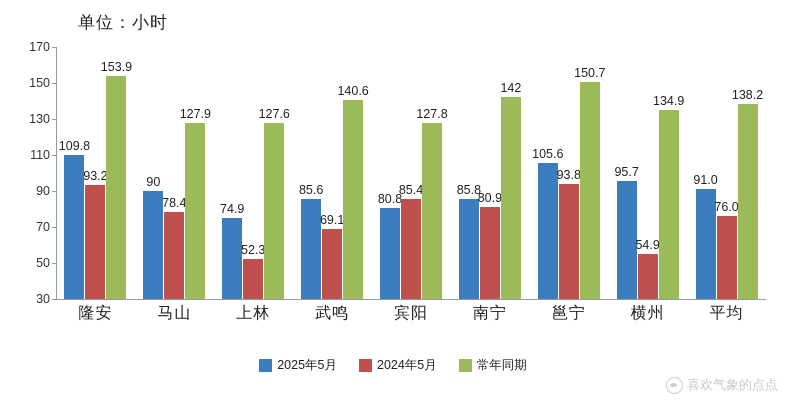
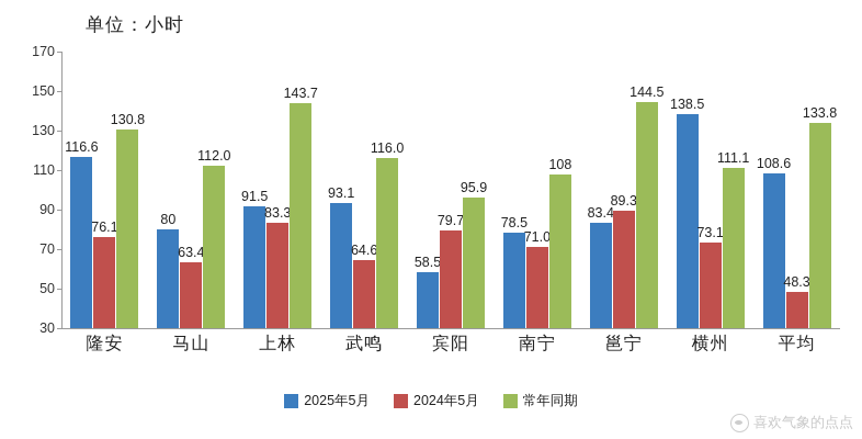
2025年5月/隆安: 109.8 -> 116.6
2024年5月/隆安: 93.2 -> 76.1
常年同期/隆安: 153.9 -> 130.8
2025年5月/马山: 90 -> 80
2024年5月/马山: 78.4 -> 63.4
常年同期/马山: 127.9 -> 112.0
2025年5月/上林: 74.9 -> 91.5
2024年5月/上林: 52.3 -> 83.3
常年同期/上林: 127.6 -> 143.7
2025年5月/武鸣: 85.6 -> 93.1
2024年5月/武鸣: 69.1 -> 64.6
常年同期/武鸣: 140.6 -> 116.0
2025年5月/宾阳: 80.8 -> 58.5
2024年5月/宾阳: 85.4 -> 79.7
常年同期/宾阳: 127.8 -> 95.9
2025年5月/南宁: 85.8 -> 78.5
2024年5月/南宁: 80.9 -> 71.0
常年同期/南宁: 142 -> 108
2025年5月/邕宁: 105.6 -> 83.4
2024年5月/邕宁: 93.8 -> 89.3
常年同期/邕宁: 150.7 -> 144.5
2025年5月/横州: 95.7 -> 138.5
2024年5月/横州: 54.9 -> 73.1
常年同期/横州: 134.9 -> 111.1
2025年5月/平均: 91.0 -> 108.6
2024年5月/平均: 76.0 -> 48.3
常年同期/平均: 138.2 -> 133.8
